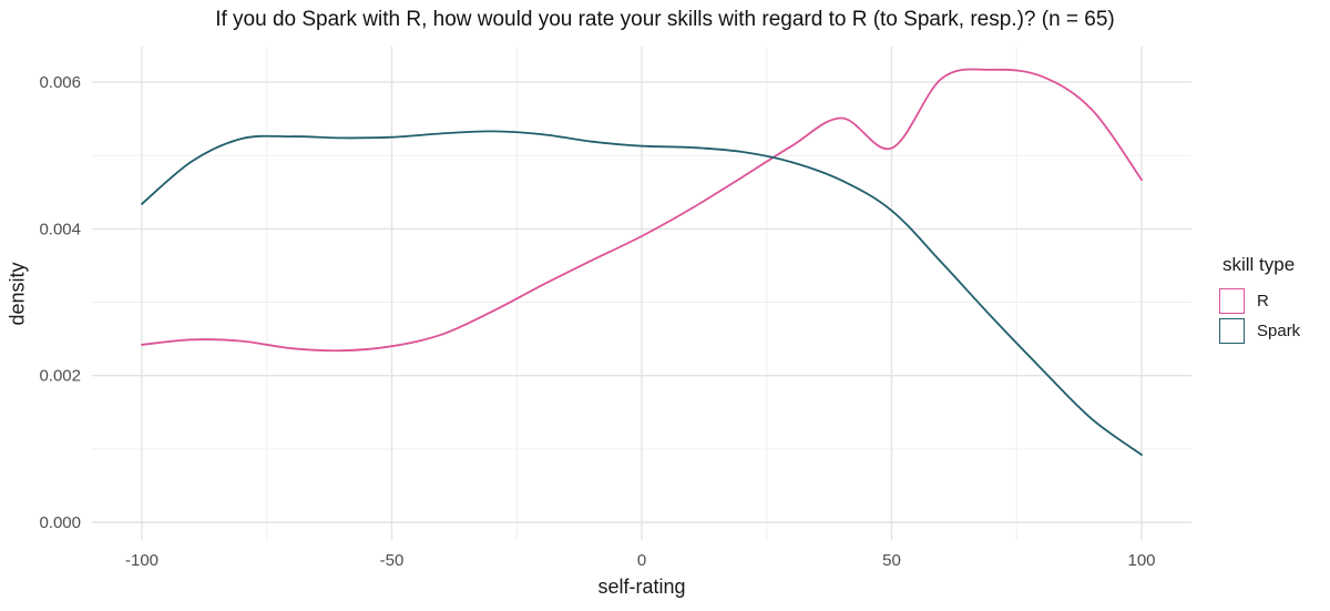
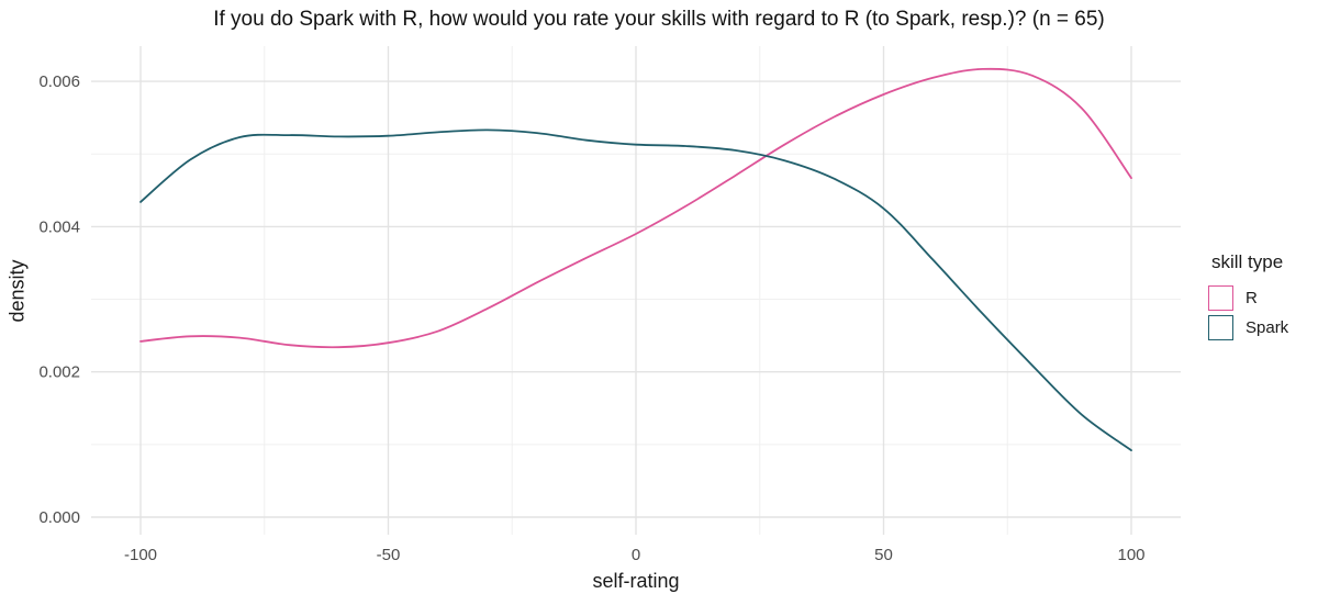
R/50: 0.0051 -> 0.0058
